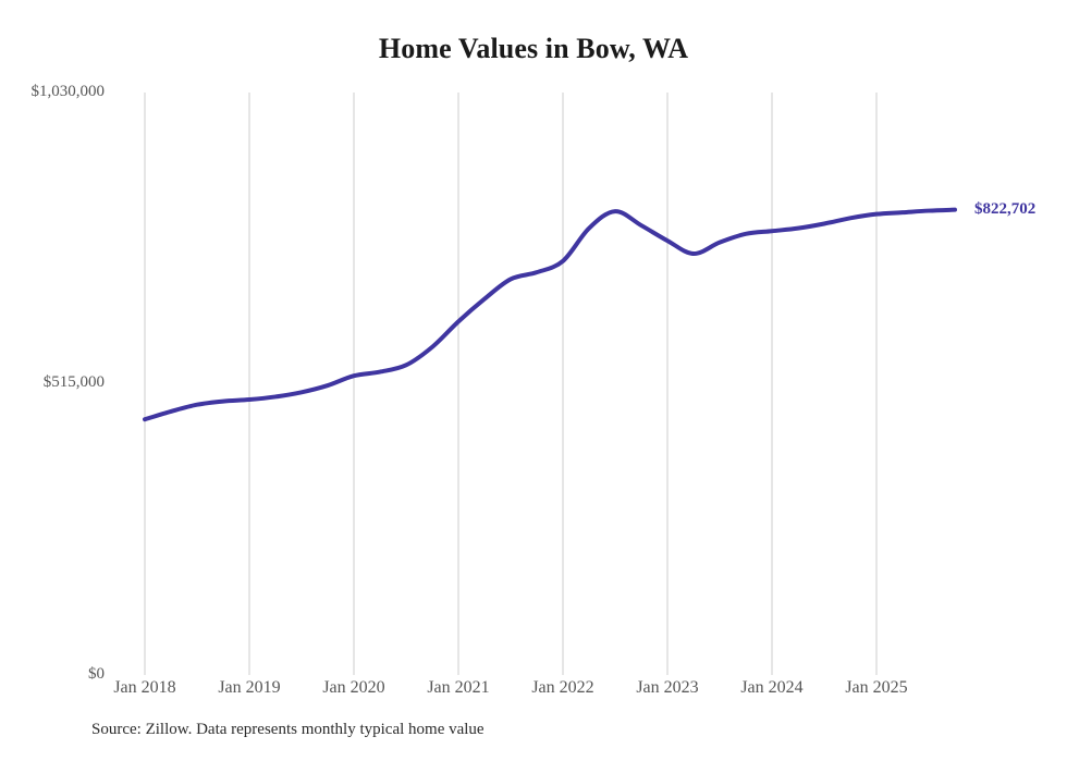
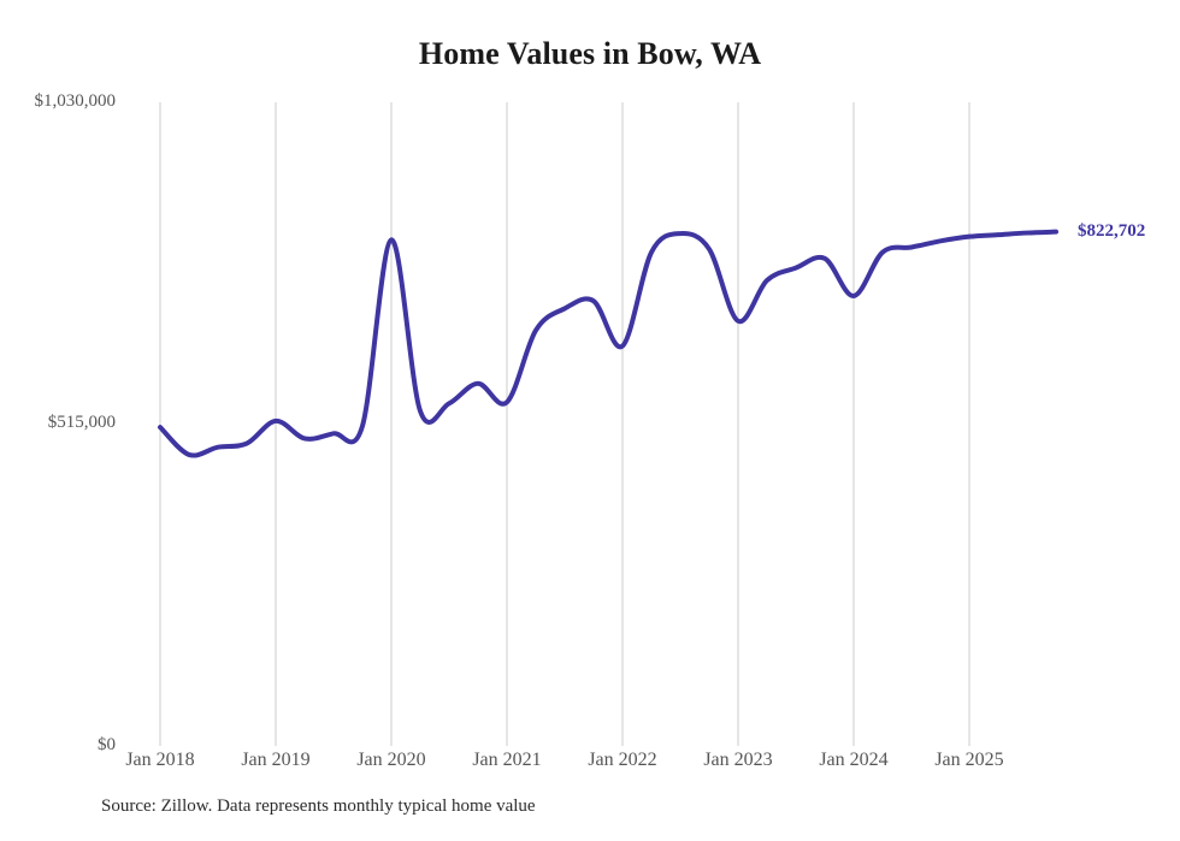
Jan 2018: $450000 -> $510000
Jan 2019: $490000 -> $520000
Jan 2020: $530000 -> $810000
Jan 2021: $620000 -> $550000
Jan 2022: $730000 -> $640000
Jan 2023: $770000 -> $680000
Jan 2024: $780000 -> $720000
